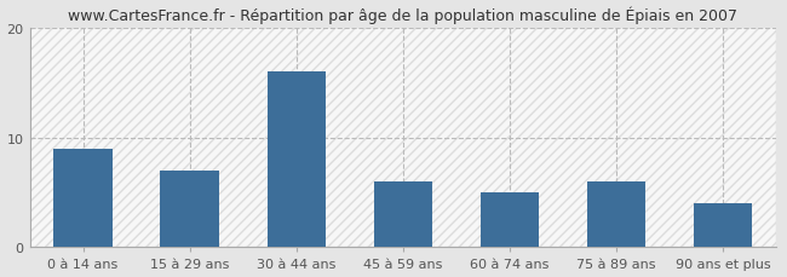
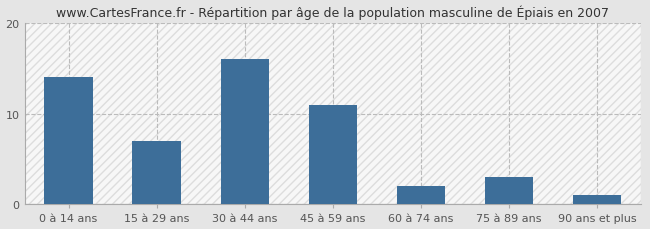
0 à 14 ans: 9 -> 14
45 à 59 ans: 6 -> 11
60 à 74 ans: 5 -> 2
75 à 89 ans: 6 -> 3
90 ans et plus: 4 -> 1
